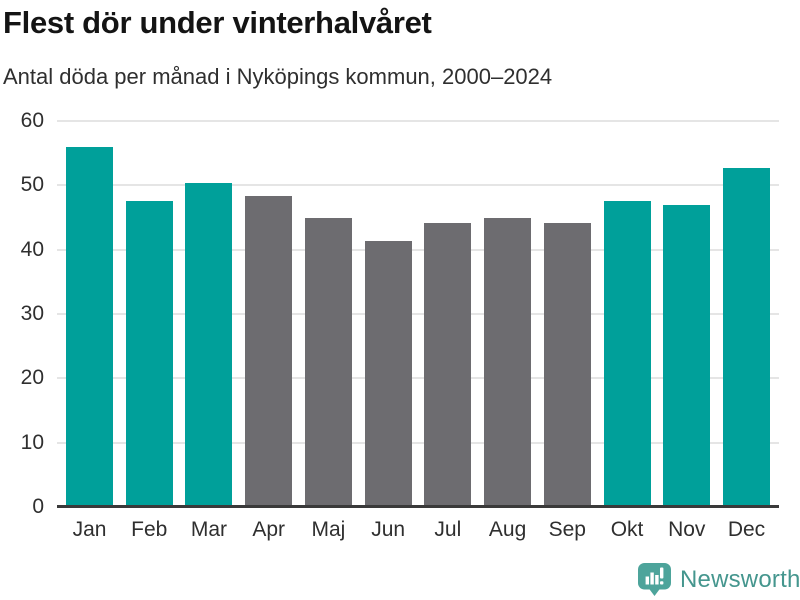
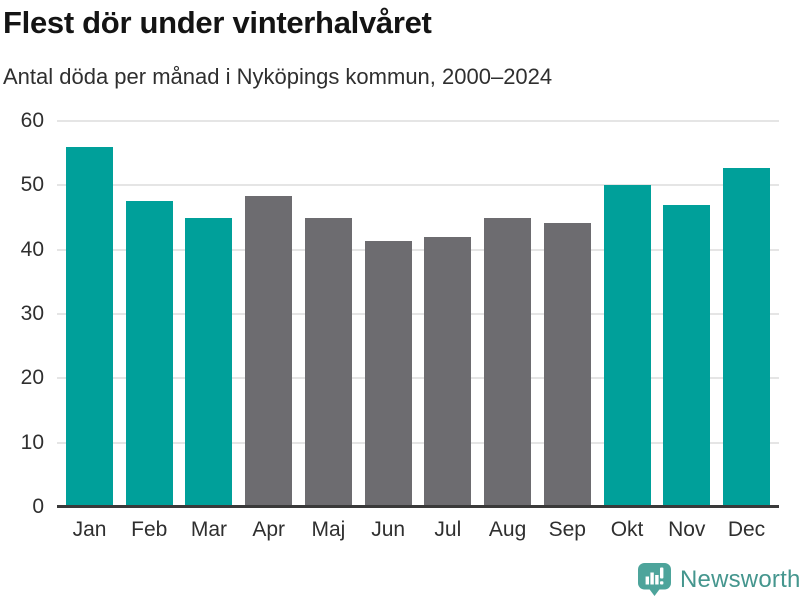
Mar: 50 -> 45
Jul: 44 -> 42
Okt: 48 -> 50
